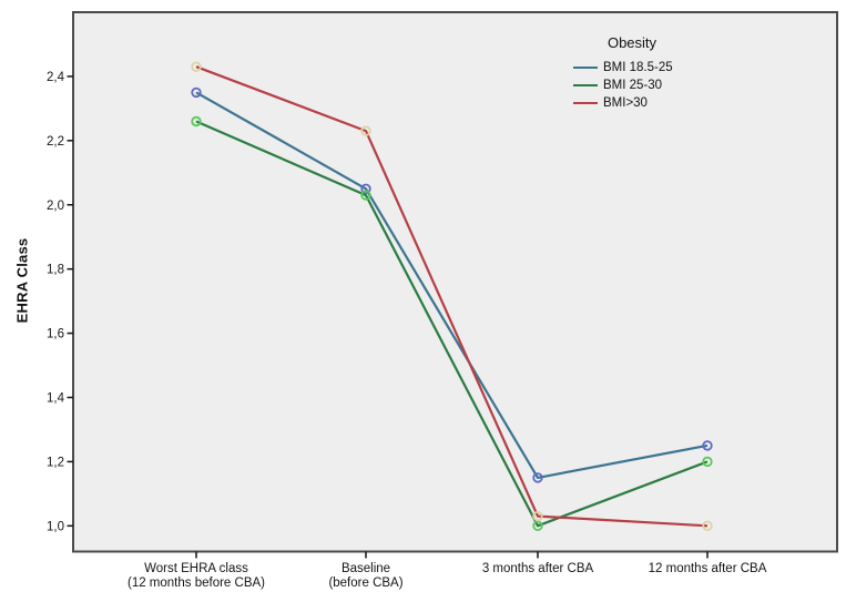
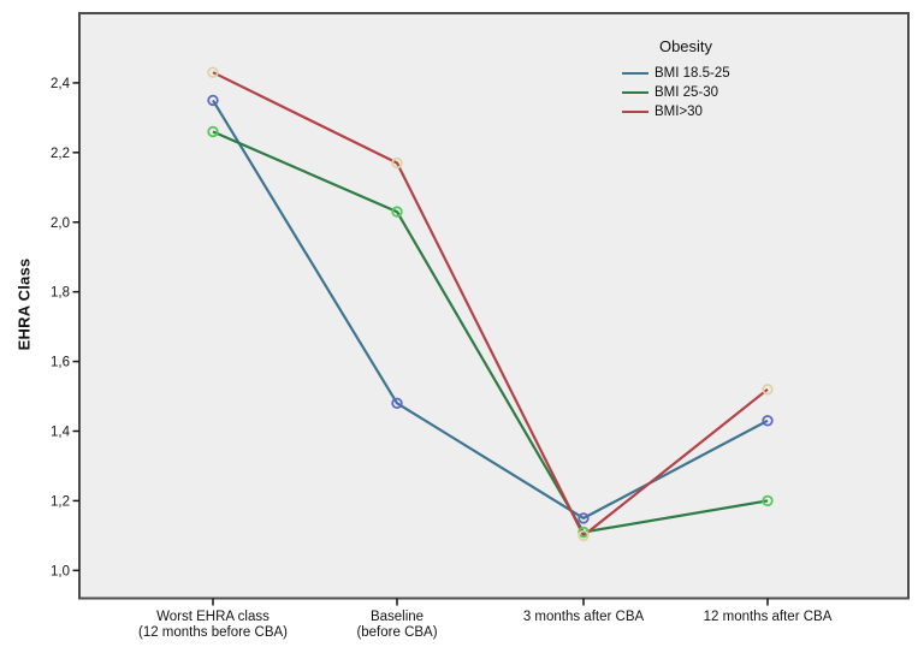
BMI 18.5-25/Baseline (before CBA): 2,05 -> 1,48
BMI>30/Baseline (before CBA): 2,23 -> 2,17
BMI 25-30/3 months after CBA: 1,00 -> 1,11
BMI>30/3 months after CBA: 1,03 -> 1,10
BMI 18.5-25/12 months after CBA: 1,25 -> 1,43
BMI>30/12 months after CBA: 1,00 -> 1,52
